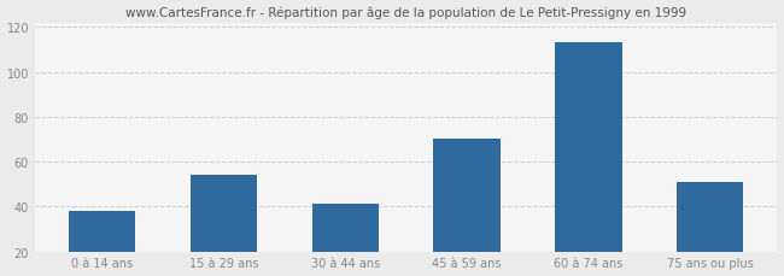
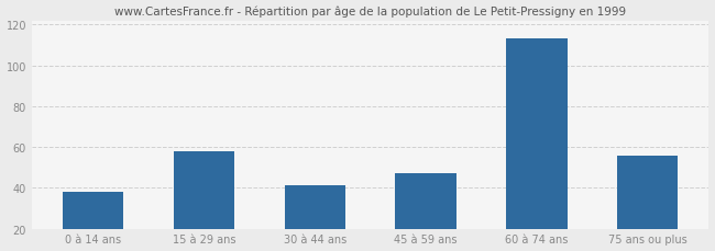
15 à 29 ans: 54 -> 58
45 à 59 ans: 70 -> 47
75 ans ou plus: 51 -> 56
